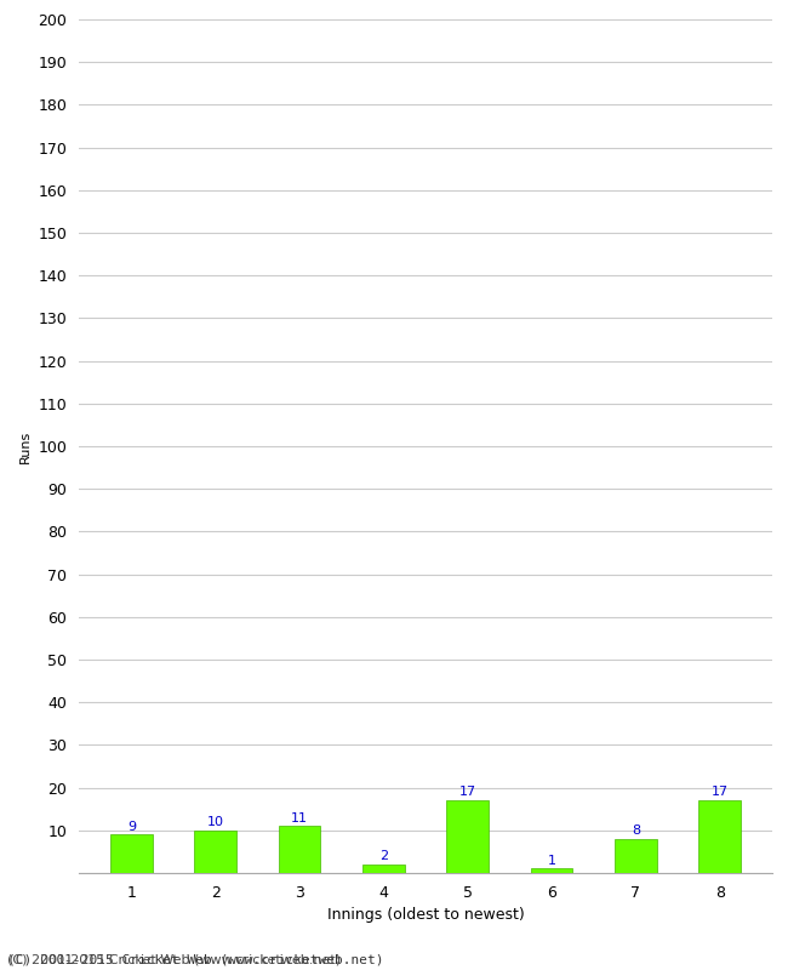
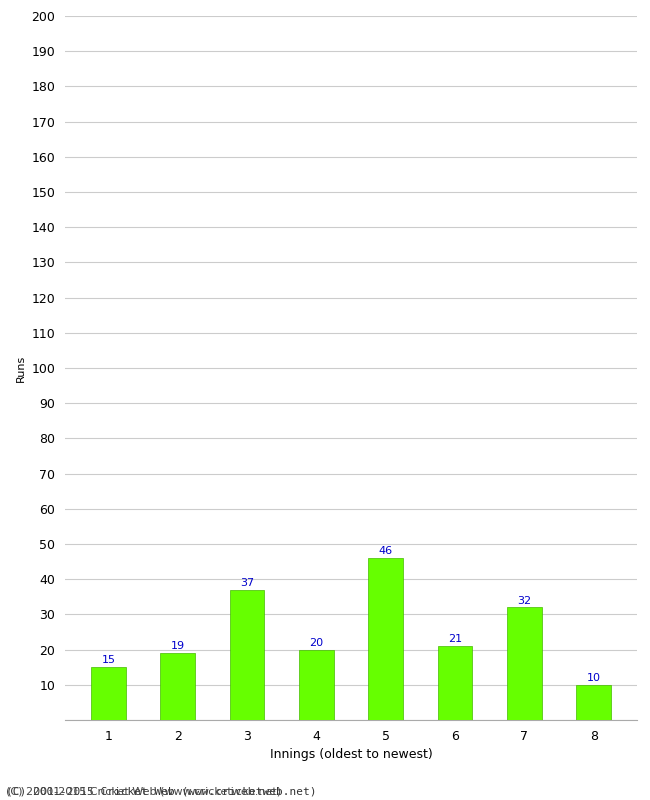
1: 9 -> 15
2: 10 -> 19
3: 11 -> 37
4: 2 -> 20
5: 17 -> 46
6: 1 -> 21
7: 8 -> 32
8: 17 -> 10
